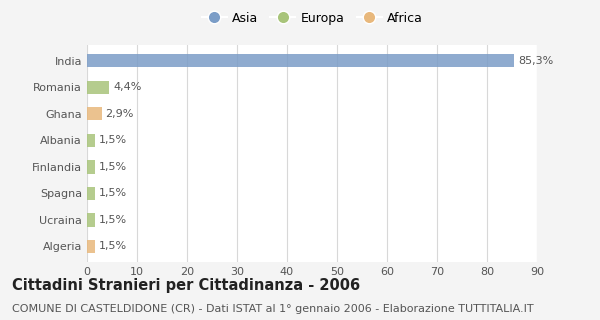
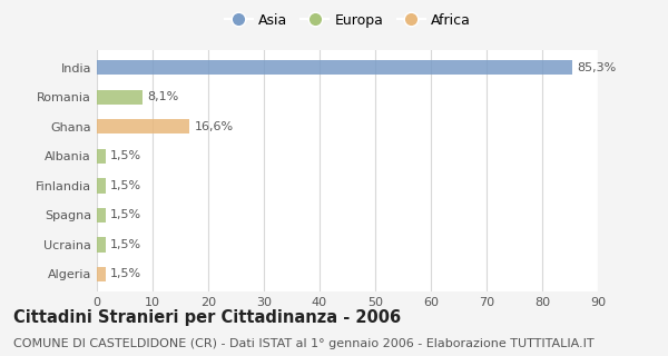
Romania: 4,4% -> 8,1%
Ghana: 2,9% -> 16,6%
